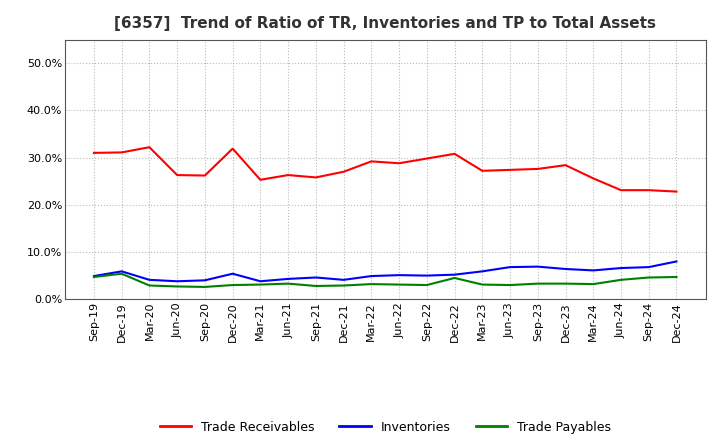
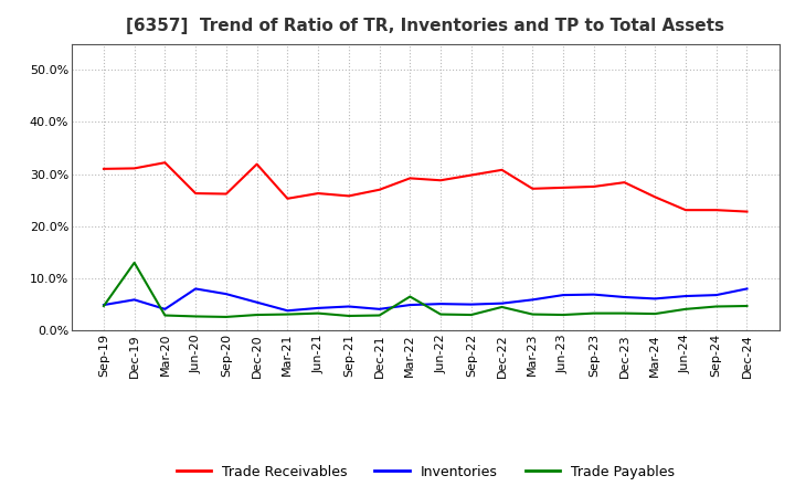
Trade Payables/Dec-19: 5.4% -> 13.0%
Inventories/Jun-20: 3.8% -> 8.0%
Inventories/Sep-20: 4.0% -> 7.0%
Trade Payables/Mar-22: 3.2% -> 6.5%
